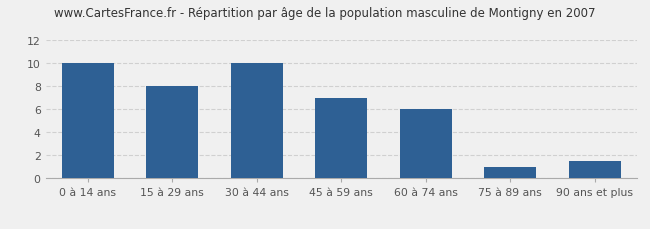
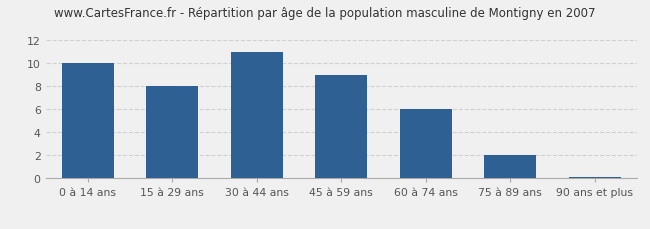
30 à 44 ans: 10.0 -> 11.0
45 à 59 ans: 7.0 -> 9.0
75 à 89 ans: 1.0 -> 2.0
90 ans et plus: 1.5 -> 0.1
